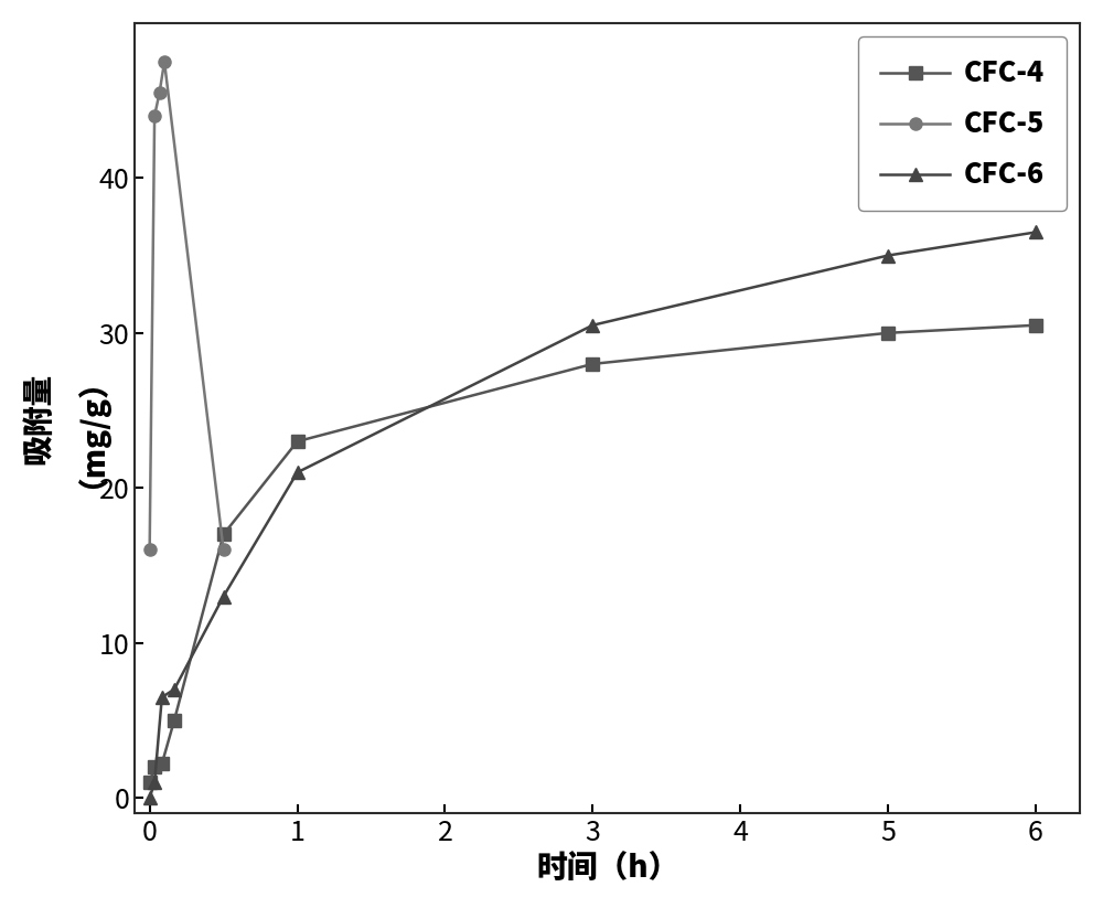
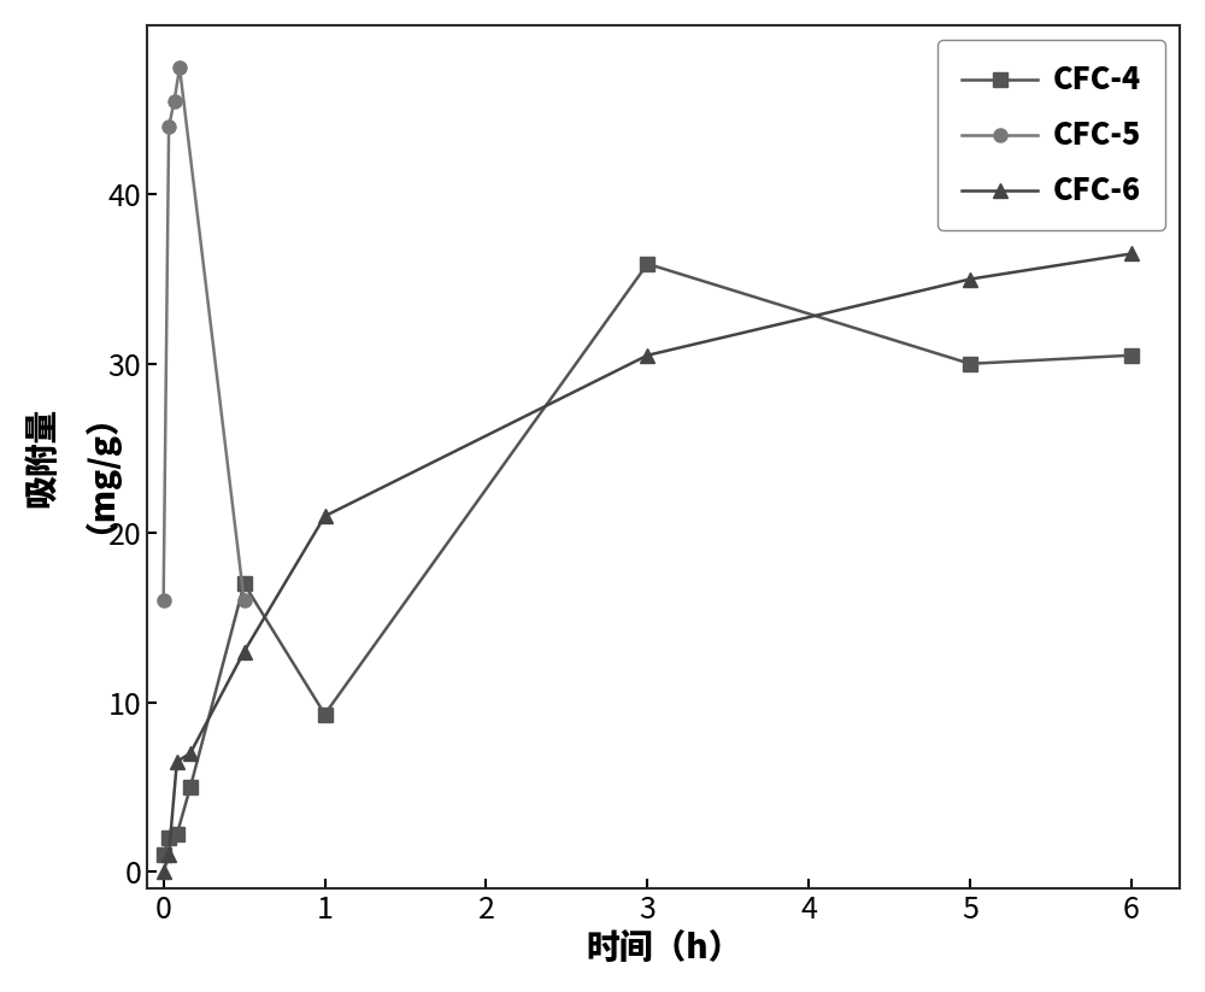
CFC-4/1: 23.0 -> 9.3
CFC-4/3: 28.0 -> 35.9
